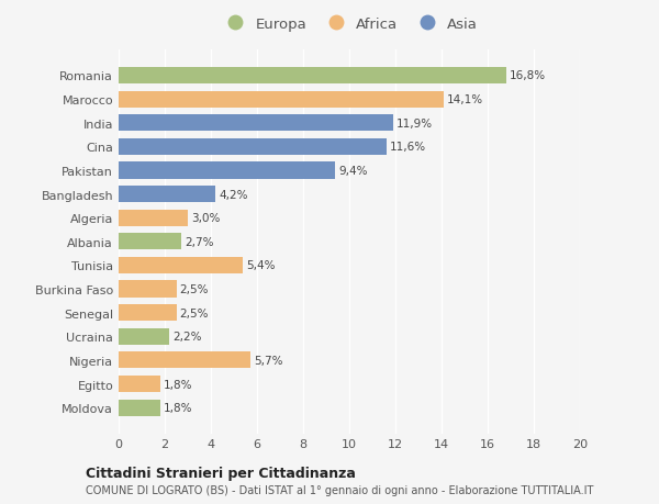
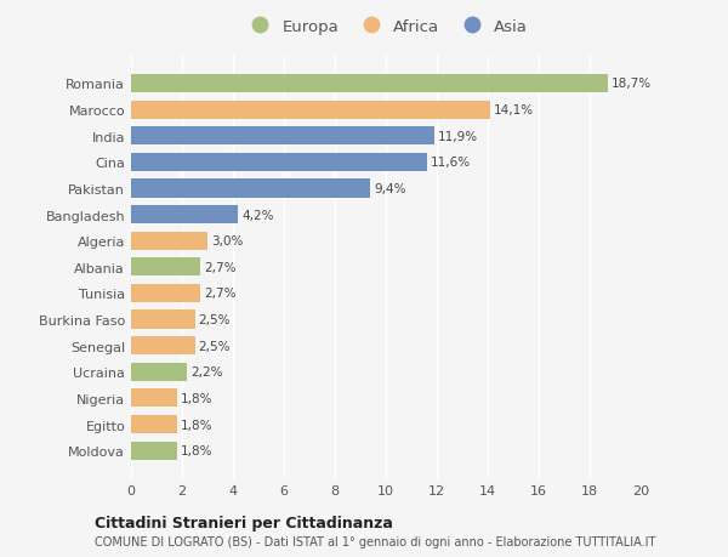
Romania: 16,8% -> 18,7%
Tunisia: 5,4% -> 2,7%
Nigeria: 5,7% -> 1,8%
